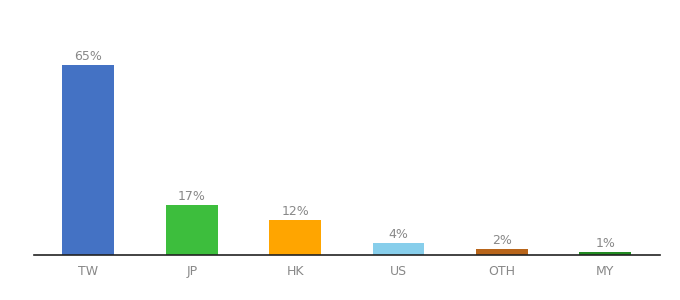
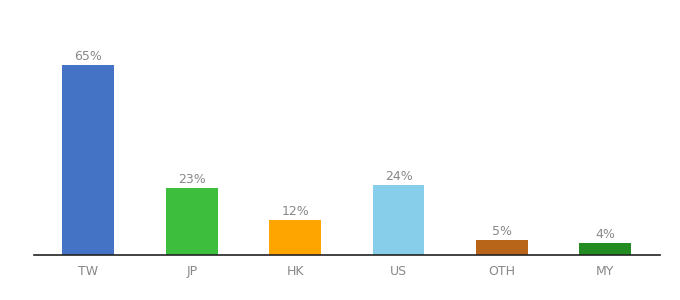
JP: 17% -> 23%
US: 4% -> 24%
OTH: 2% -> 5%
MY: 1% -> 4%
